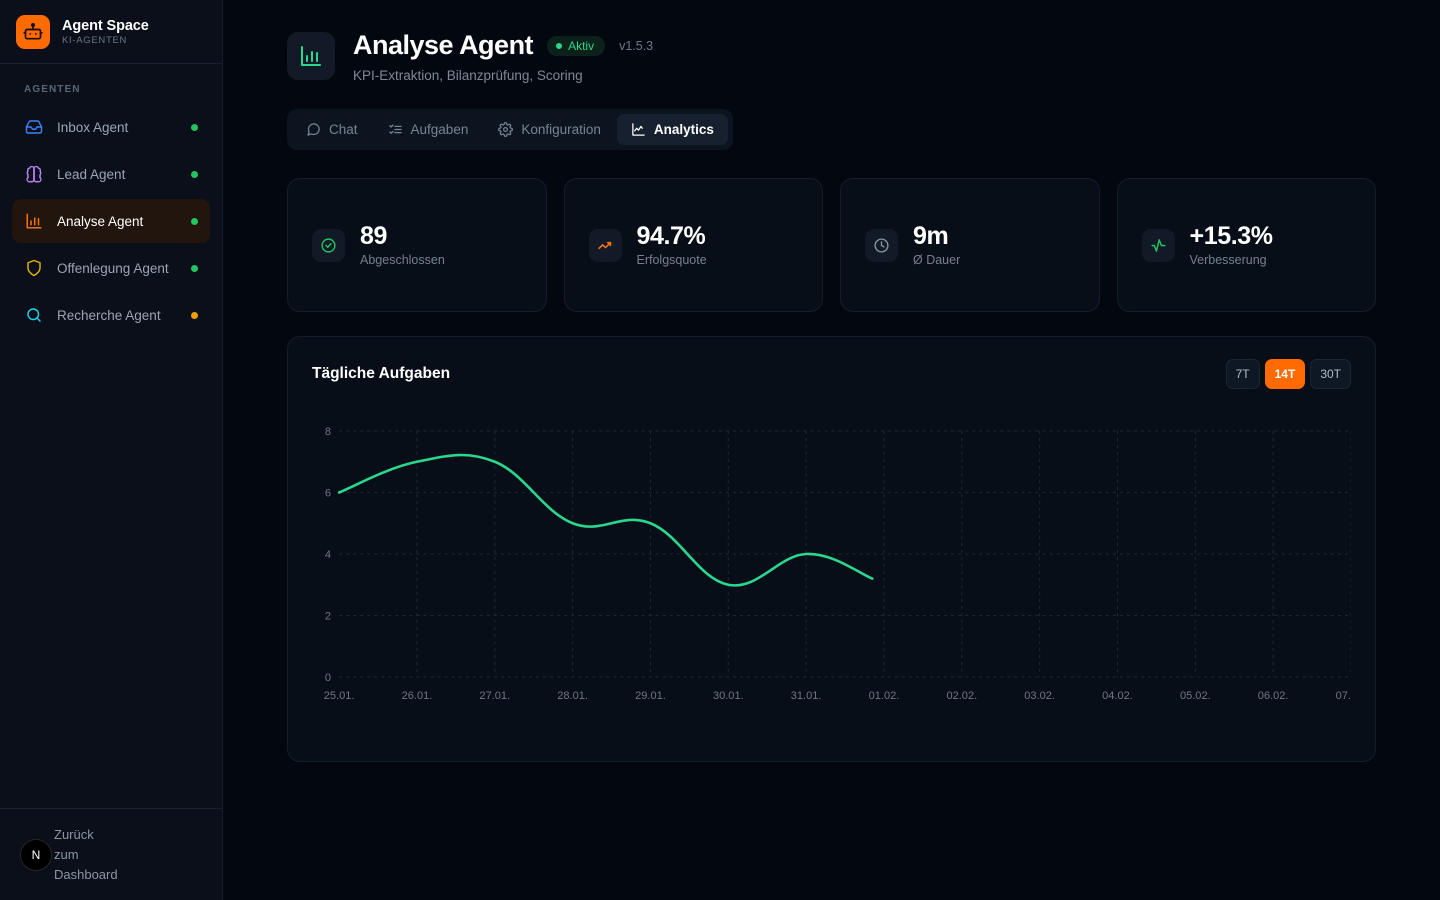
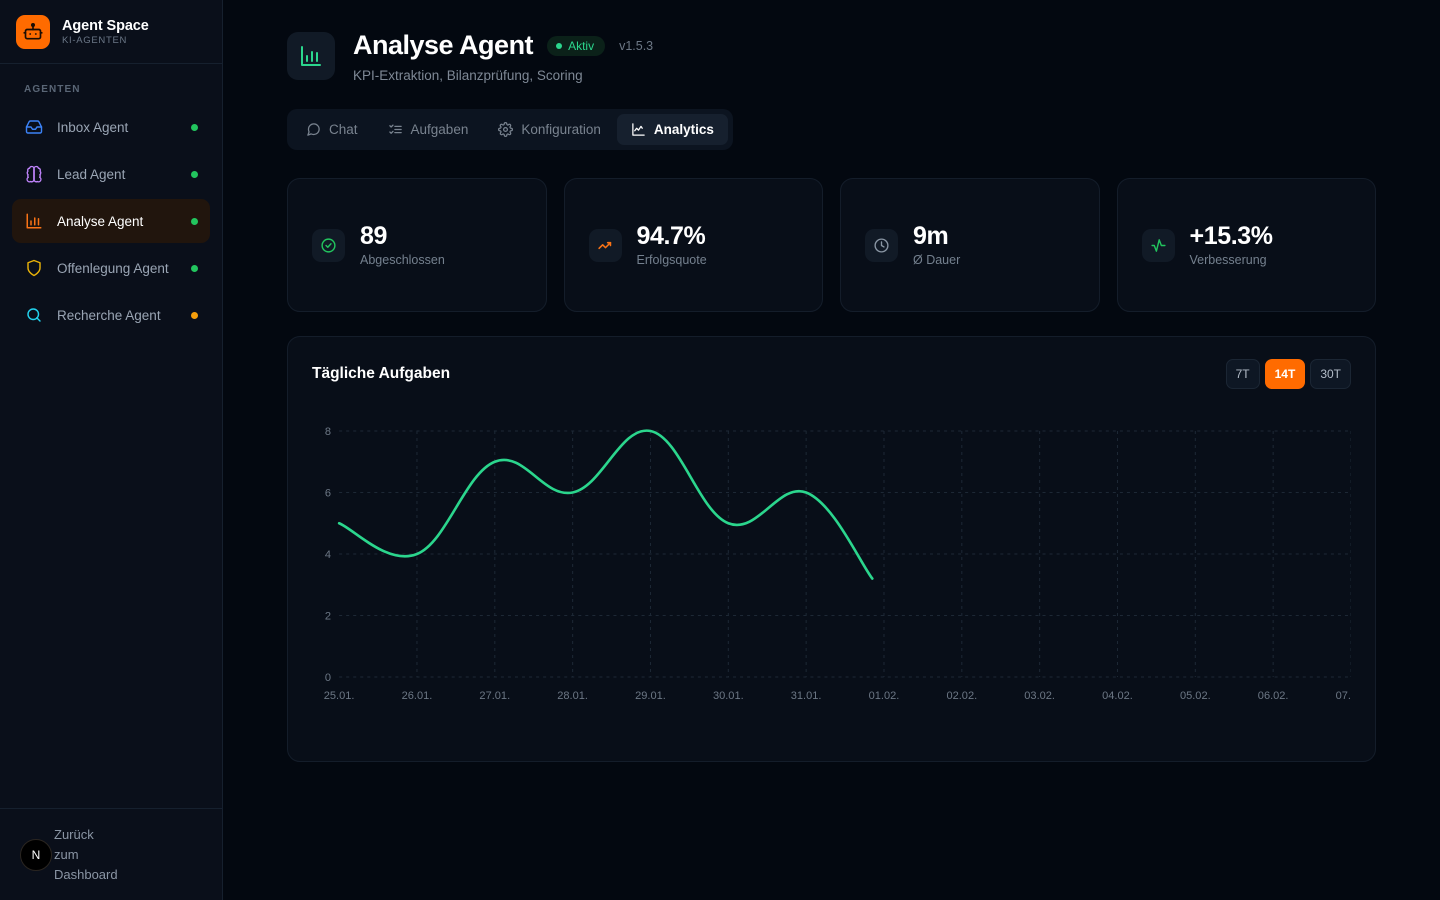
25.01.: 6 -> 5
26.01.: 7 -> 4
28.01.: 5 -> 6
29.01.: 5 -> 8
30.01.: 3 -> 5
31.01.: 4 -> 6
